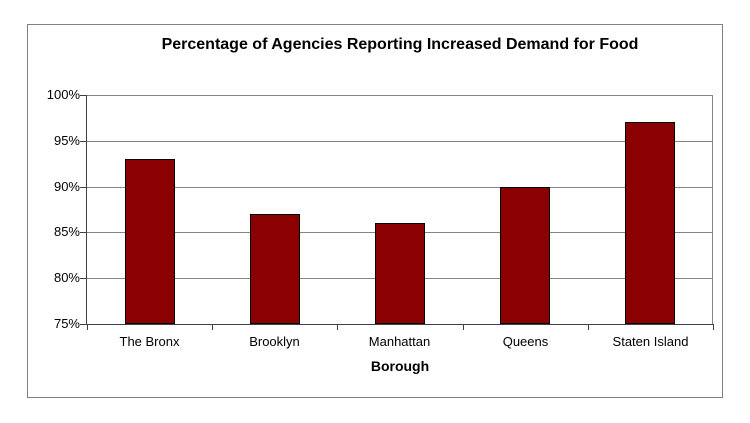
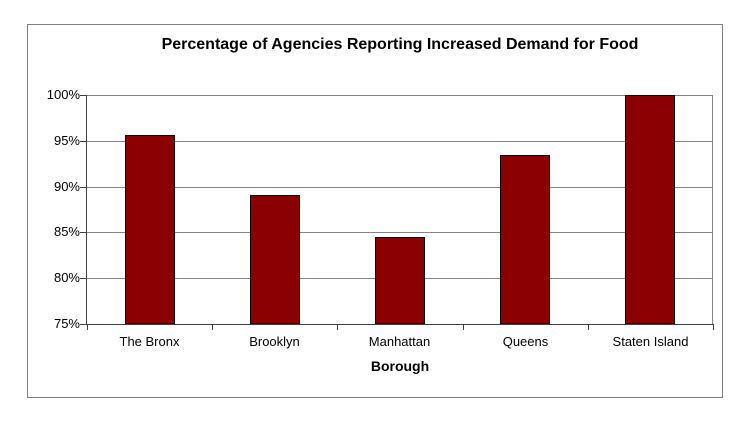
The Bronx: 93% -> 96%
Brooklyn: 87% -> 89%
Manhattan: 86% -> 84%
Queens: 90% -> 93%
Staten Island: 97% -> 100%
